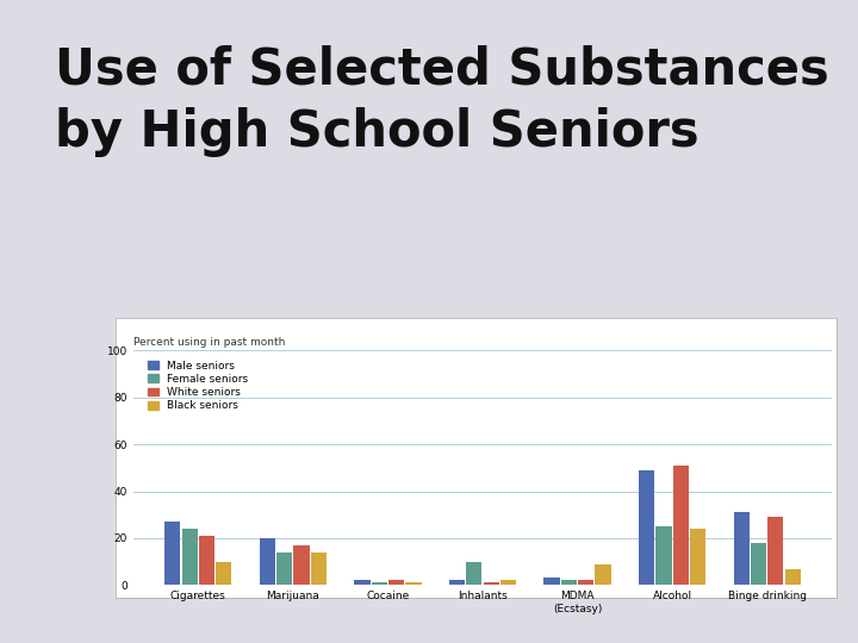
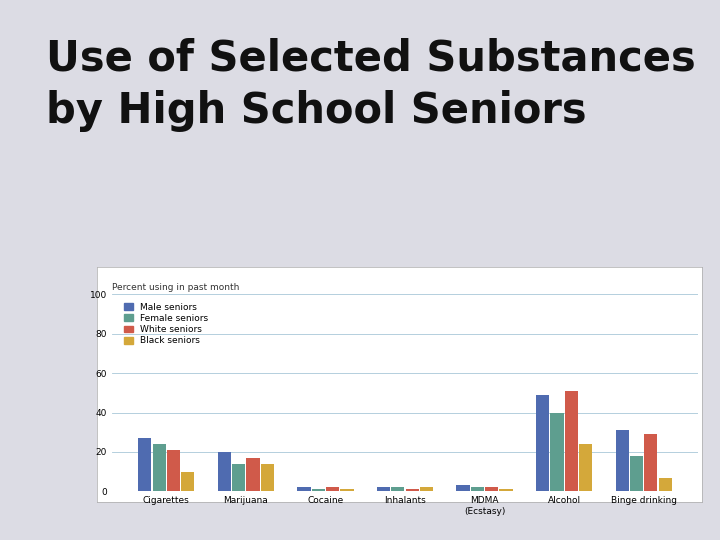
Female seniors/Inhalants: 10 -> 2
Black seniors/MDMA (Ecstasy): 9 -> 1
Female seniors/Alcohol: 25 -> 40
